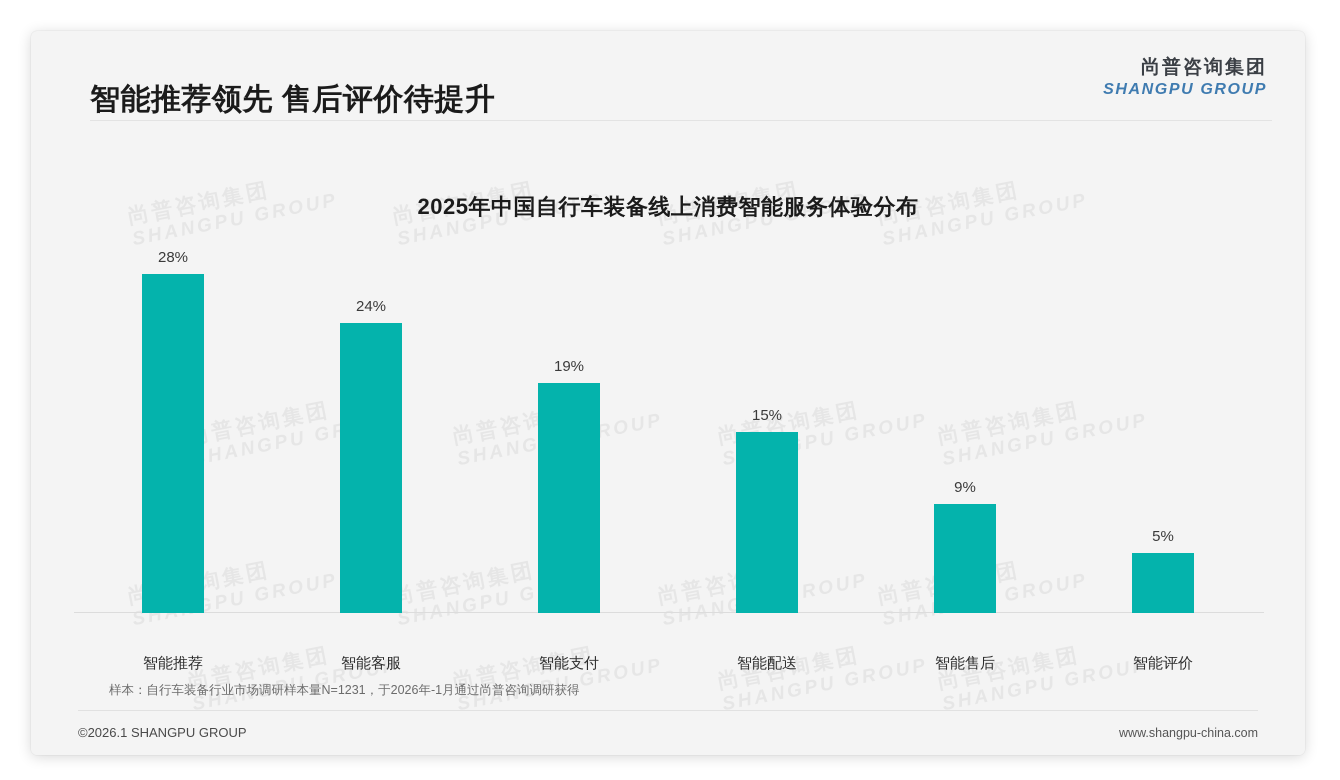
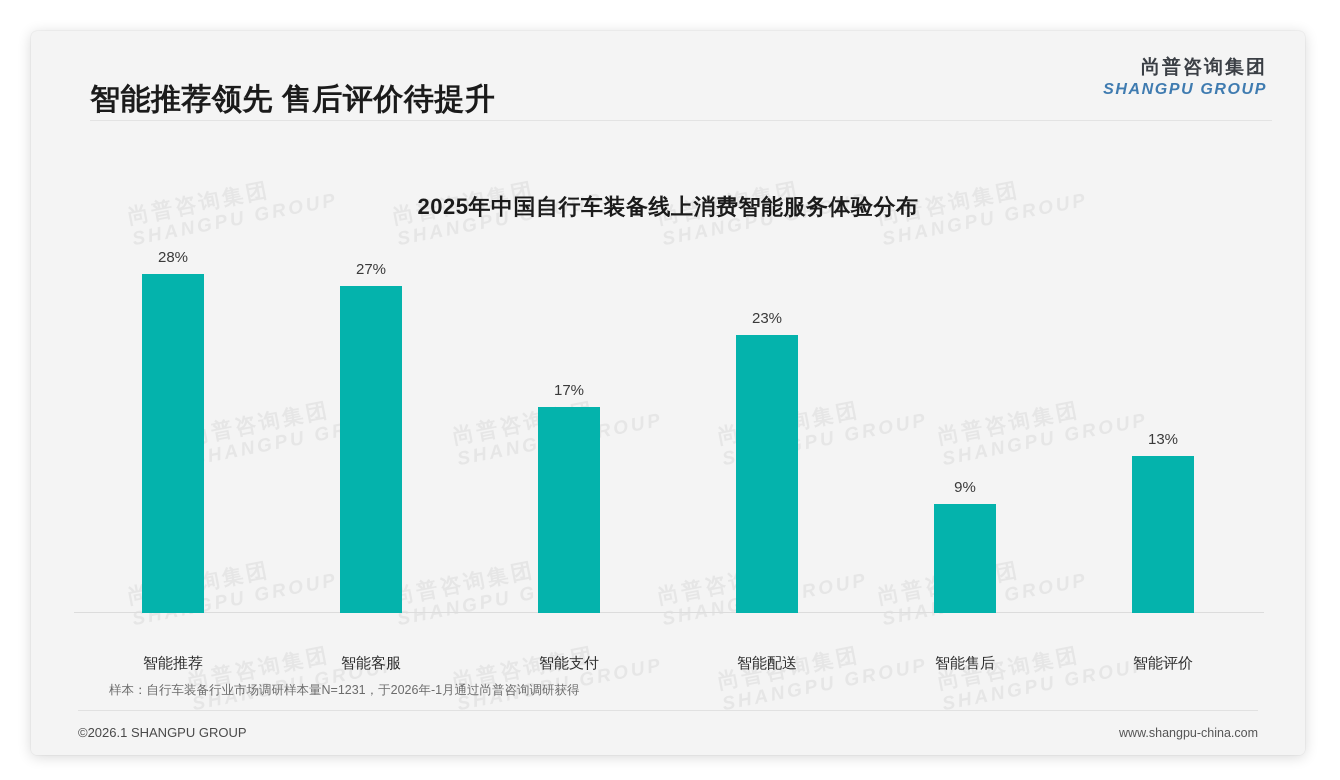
智能客服: 24% -> 27%
智能支付: 19% -> 17%
智能配送: 15% -> 23%
智能评价: 5% -> 13%
